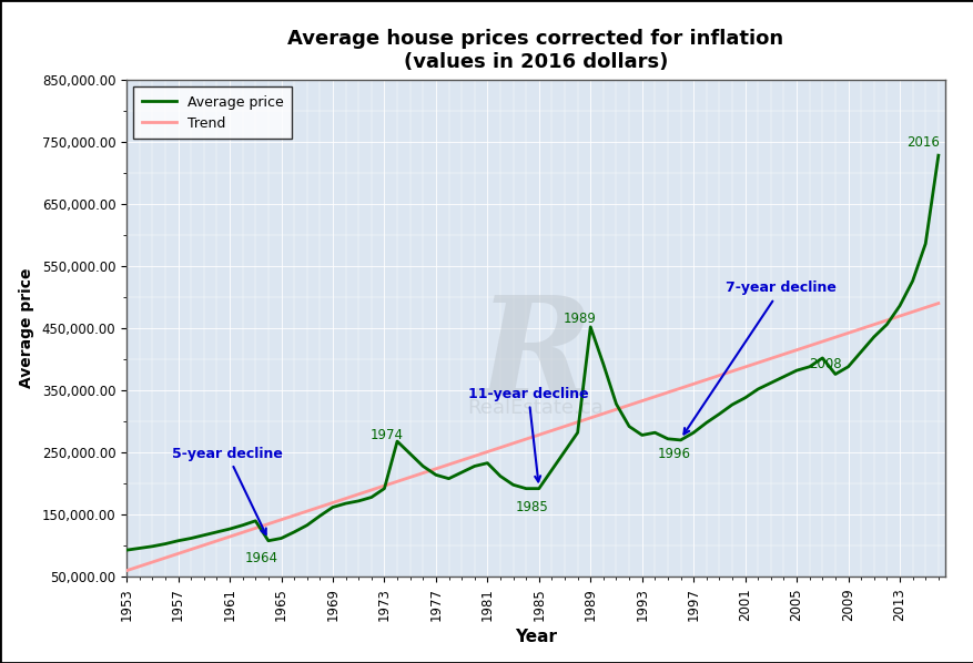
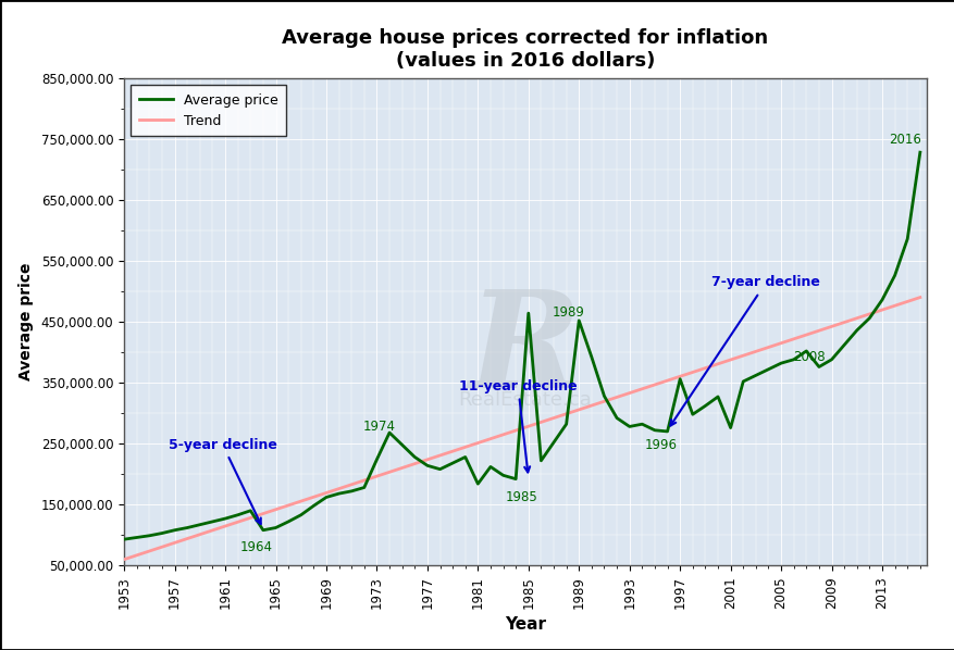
1973: 192,000 -> 224,000
1981: 233,000 -> 184,000
1985: 192,000 -> 464,000
1997: 282,000 -> 356,000
2001: 338,000 -> 276,000
